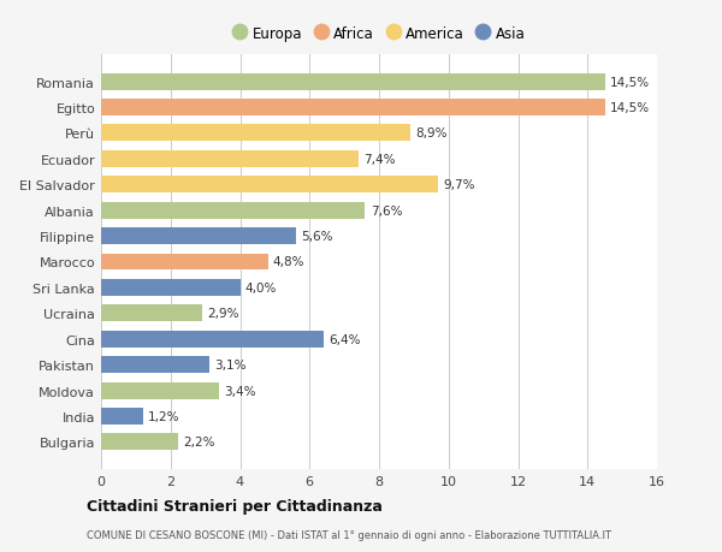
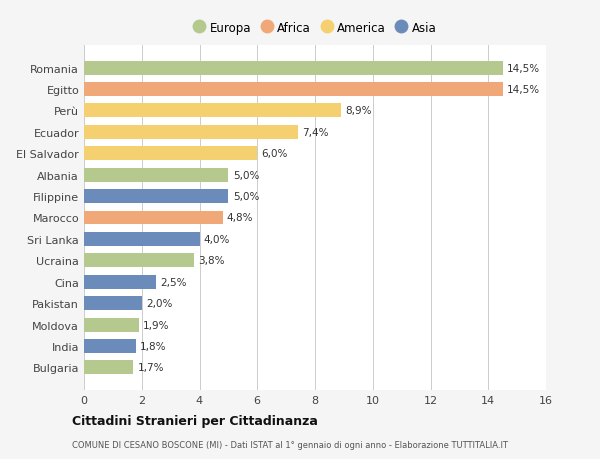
El Salvador: 9,7% -> 6,0%
Albania: 7,6% -> 5,0%
Filippine: 5,6% -> 5,0%
Ucraina: 2,9% -> 3,8%
Cina: 6,4% -> 2,5%
Pakistan: 3,1% -> 2,0%
Moldova: 3,4% -> 1,9%
India: 1,2% -> 1,8%
Bulgaria: 2,2% -> 1,7%
